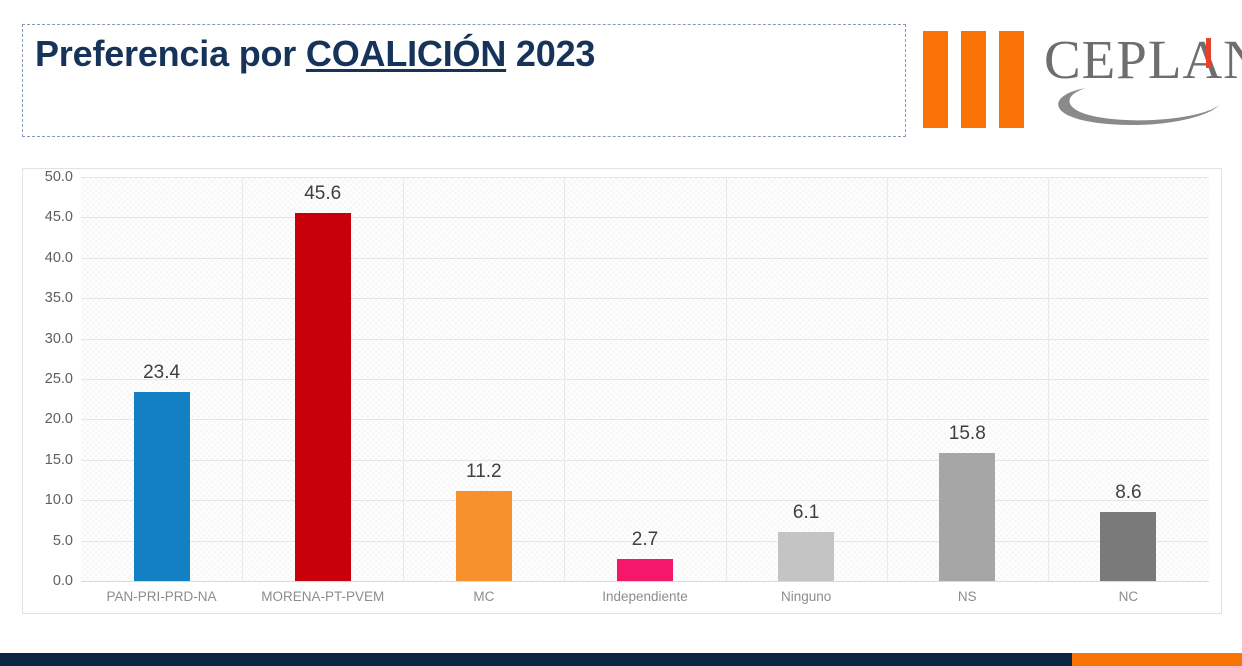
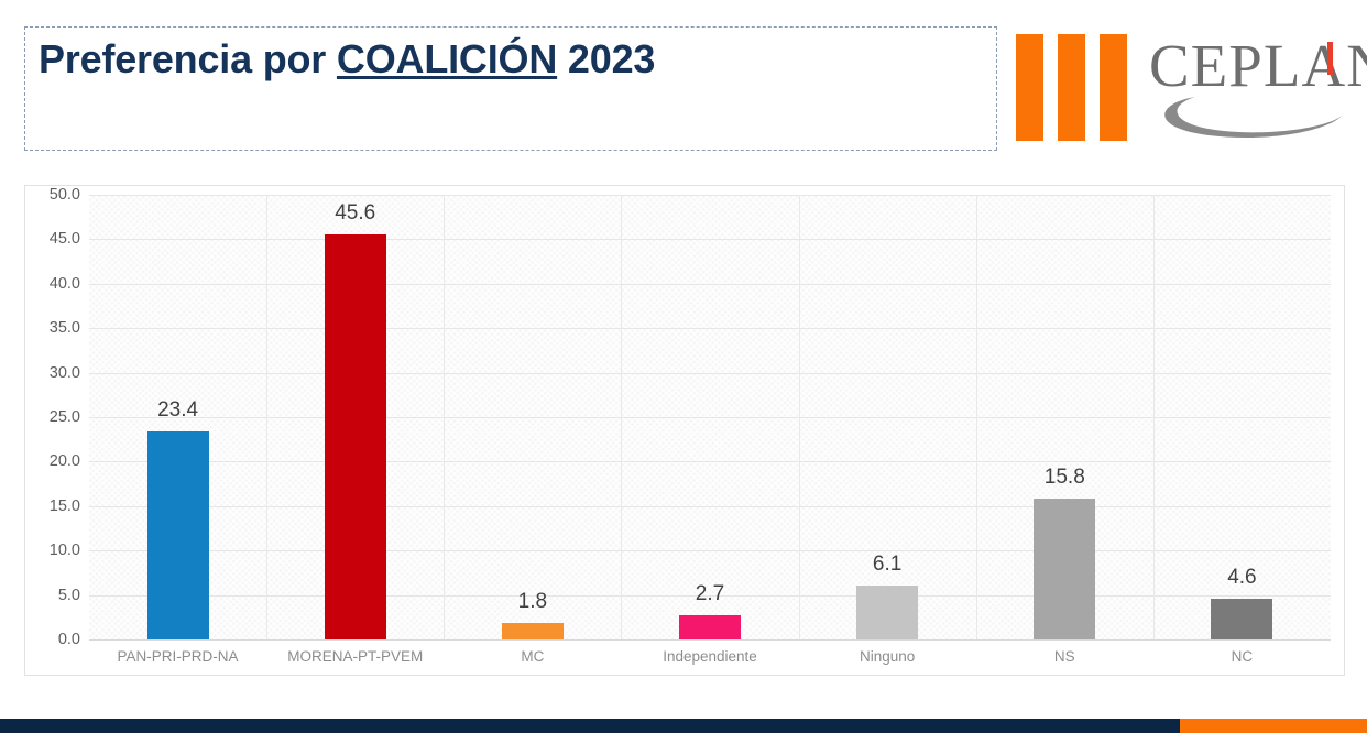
MC: 11.2 -> 1.8
NC: 8.6 -> 4.6
